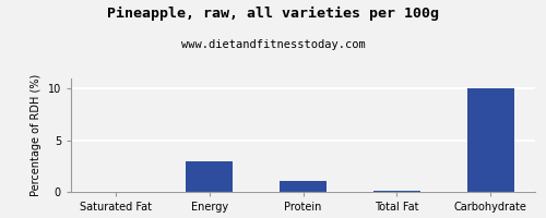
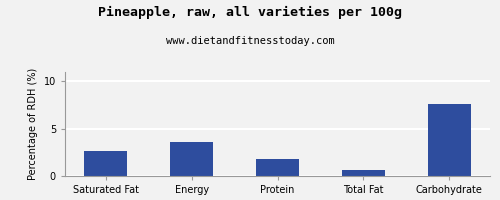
Saturated Fat: 0.0 -> 2.6
Energy: 3.0 -> 3.6
Protein: 1.1 -> 1.8
Total Fat: 0.1 -> 0.6
Carbohydrate: 10.0 -> 7.6
